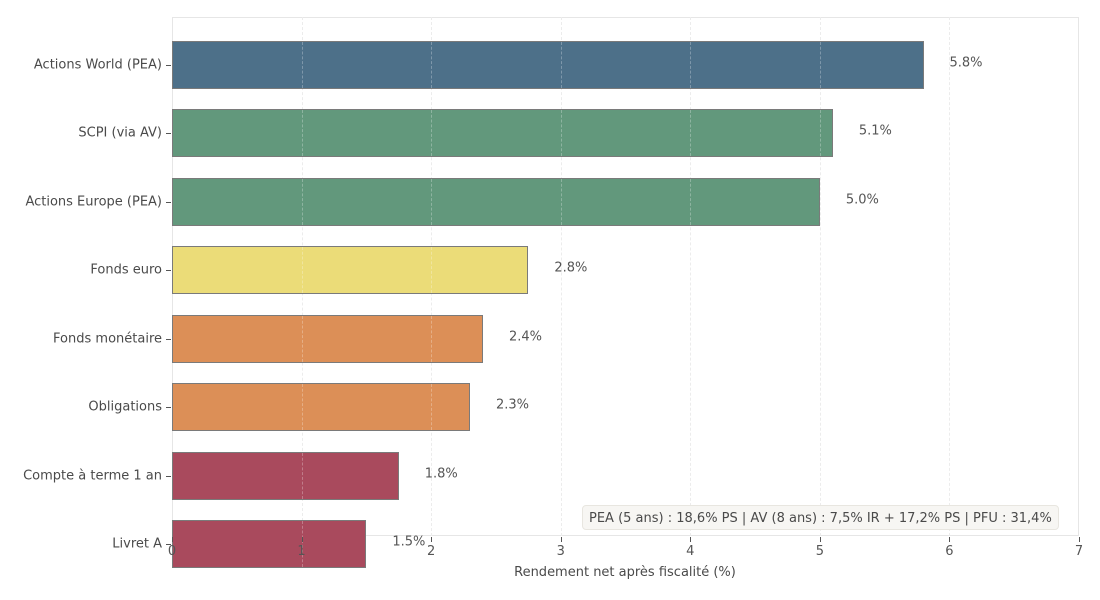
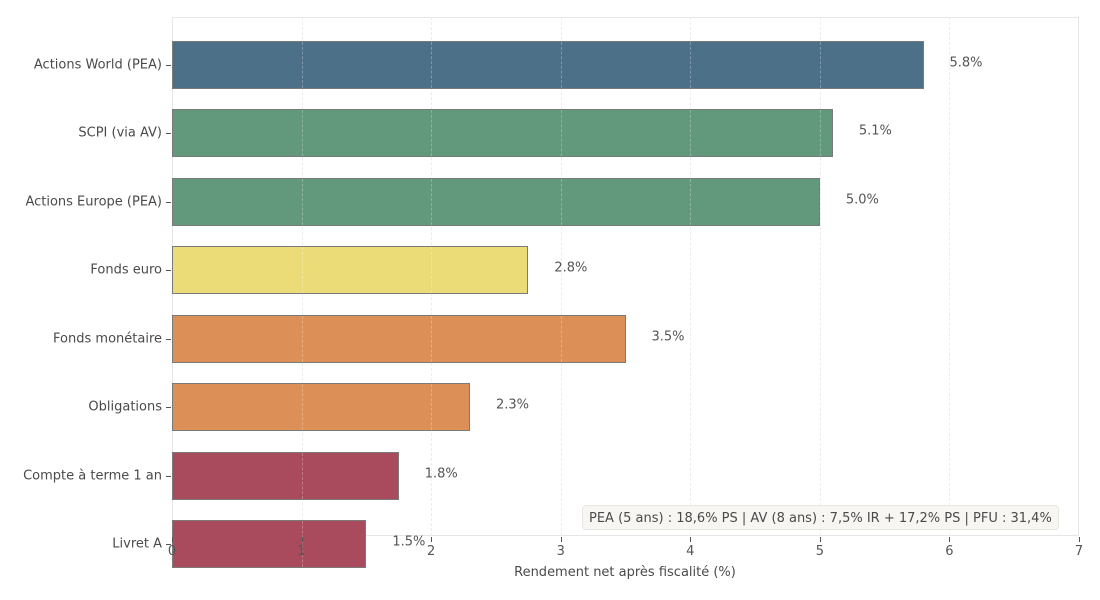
Fonds monétaire: 2.4% -> 3.5%
